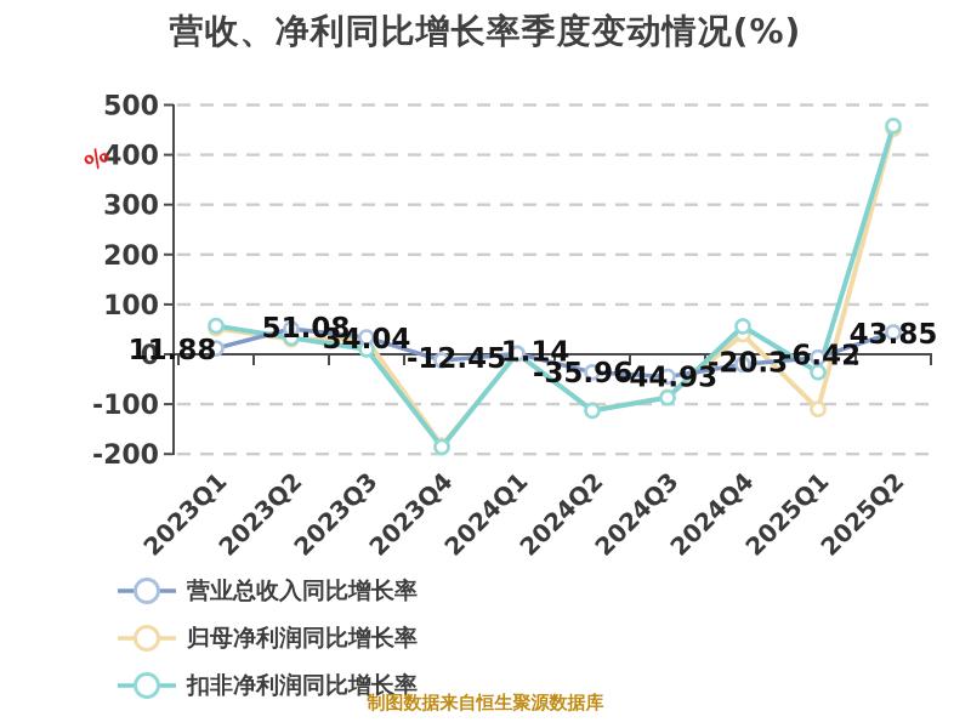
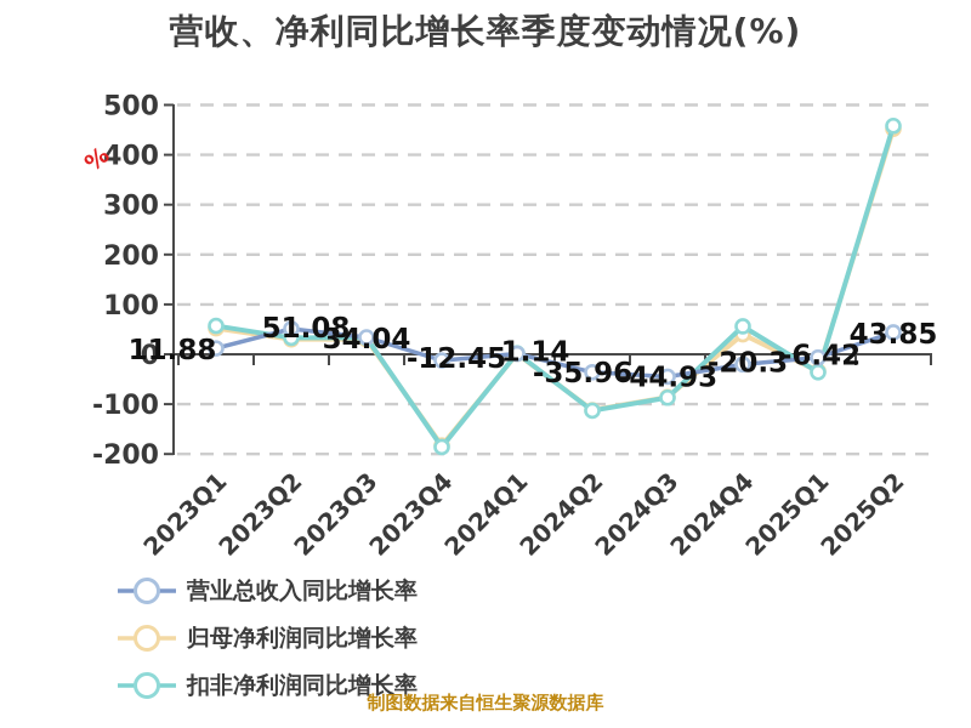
扣非净利润同比增长率/2023Q3: 10 -> 30
归母净利润同比增长率/2025Q1: -110 -> -30
